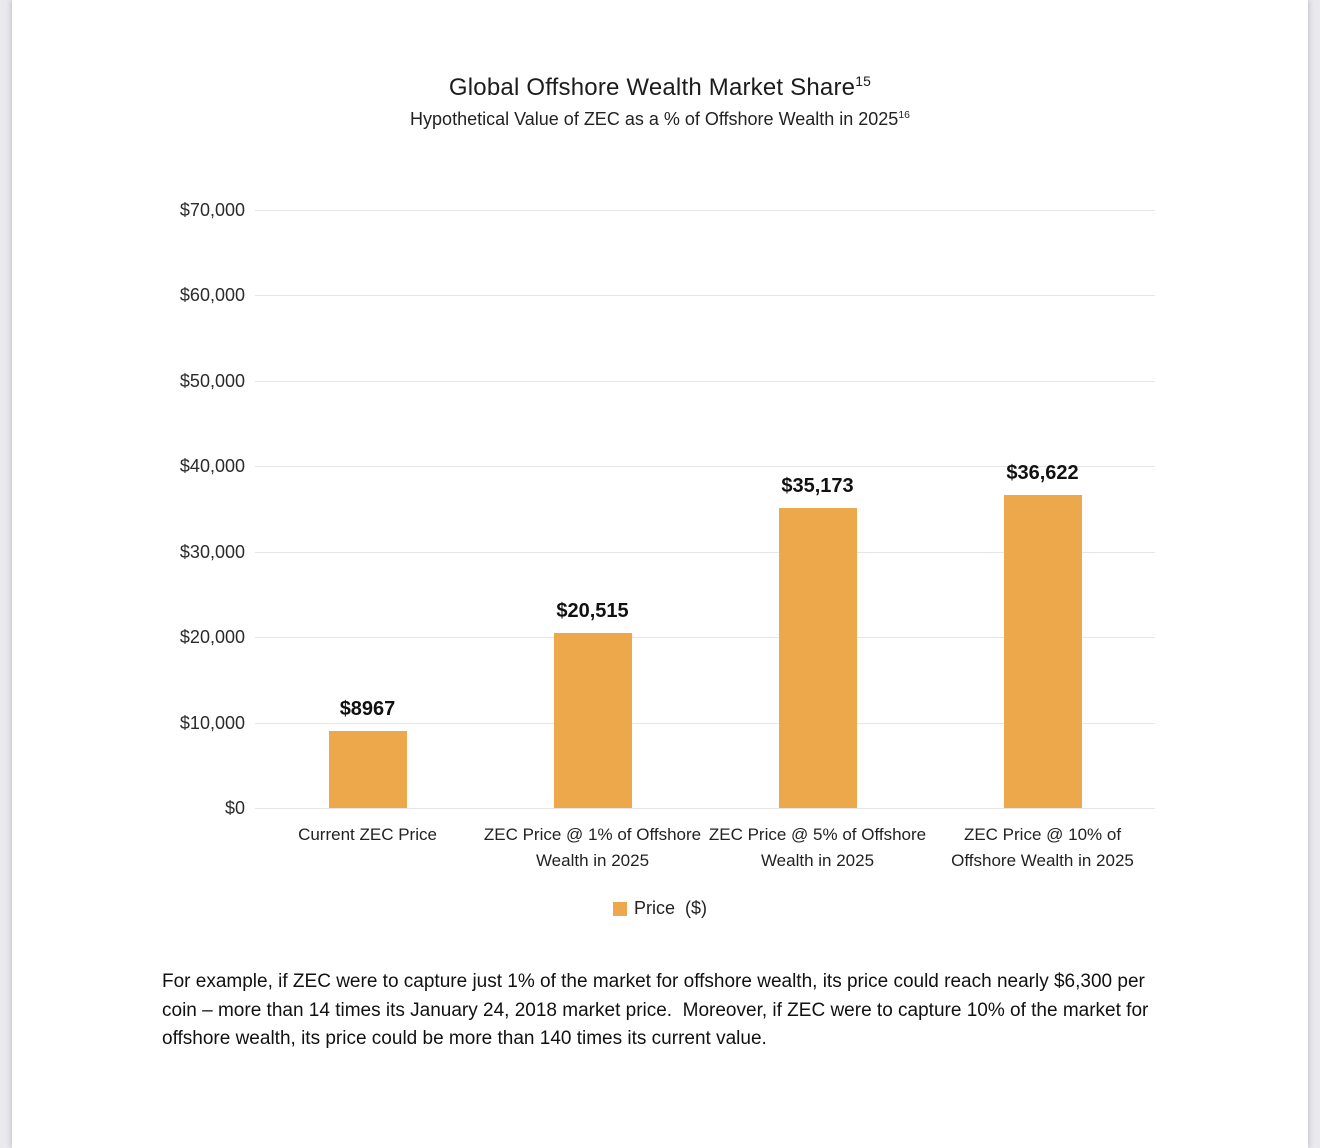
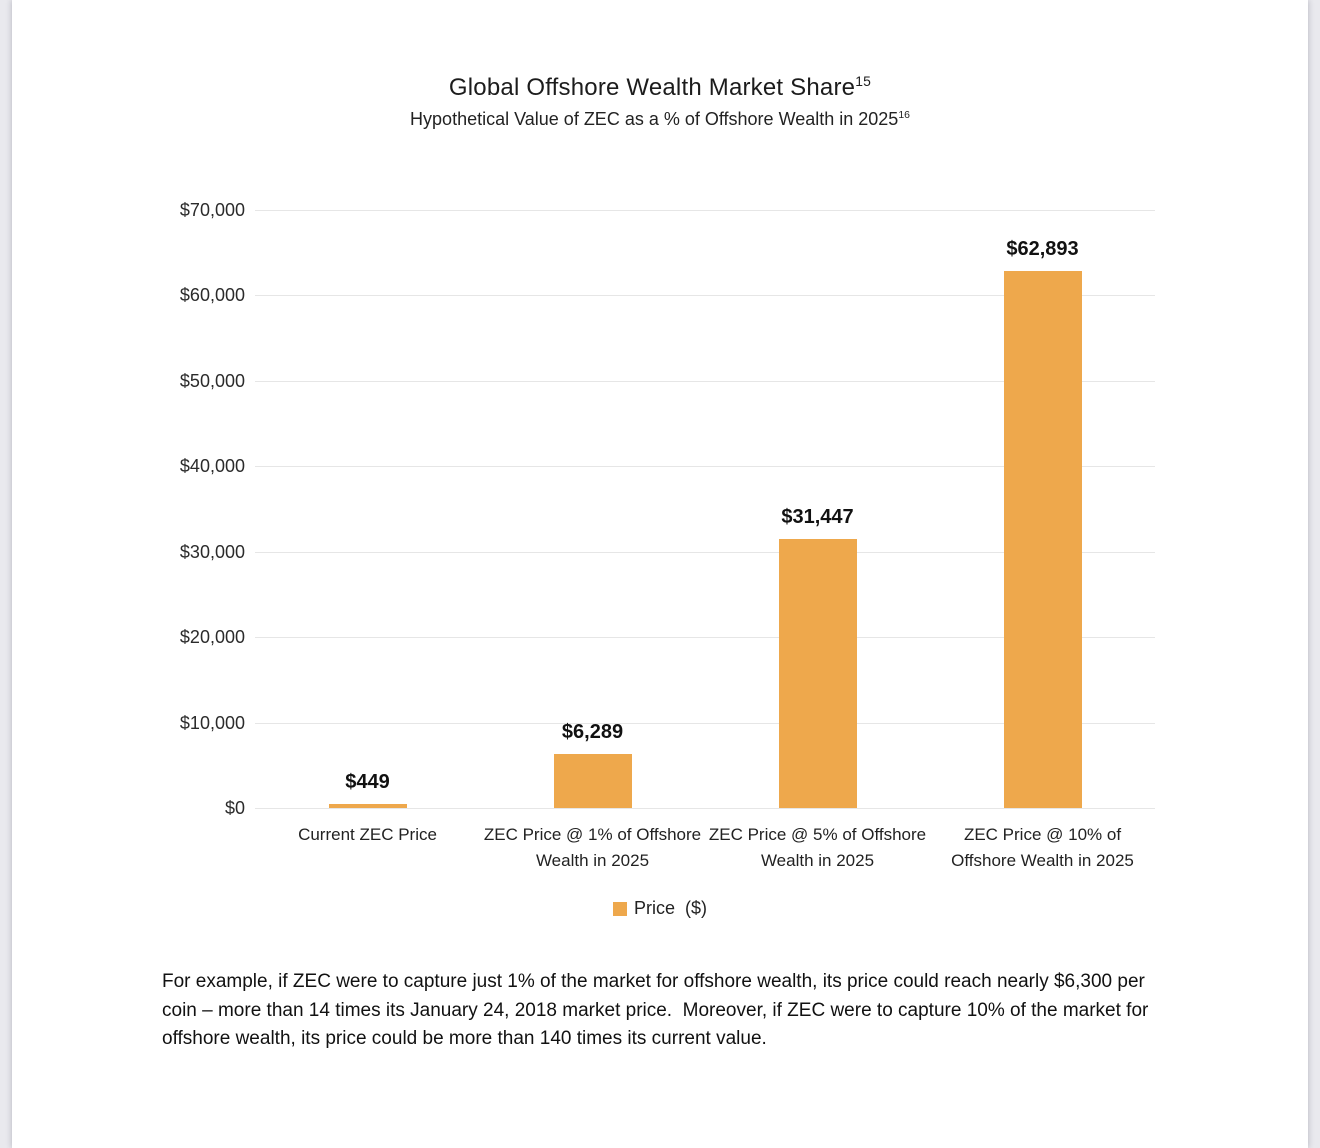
Current ZEC Price: $8967 -> $449
ZEC Price @ 1% of Offshore Wealth in 2025: $20,515 -> $6,289
ZEC Price @ 5% of Offshore Wealth in 2025: $35,173 -> $31,447
ZEC Price @ 10% of Offshore Wealth in 2025: $36,622 -> $62,893
